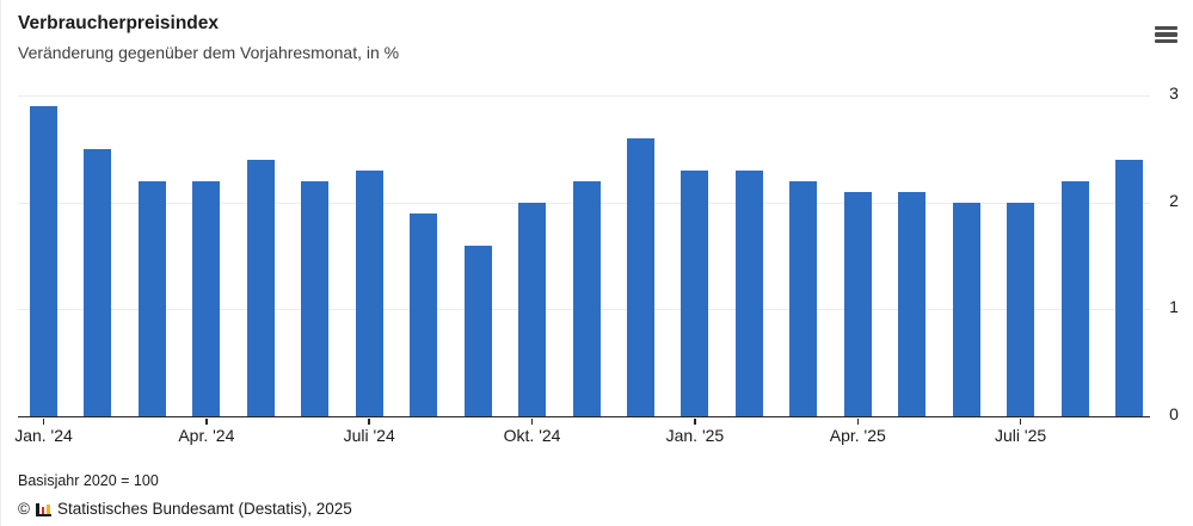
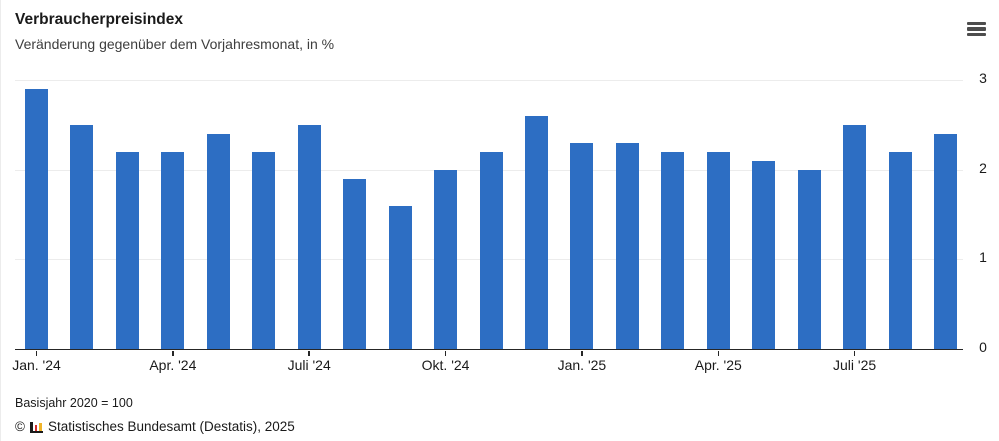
Juli '24: 2.3 -> 2.5
Apr. '25: 2.1 -> 2.2
Juli '25: 2.0 -> 2.5
